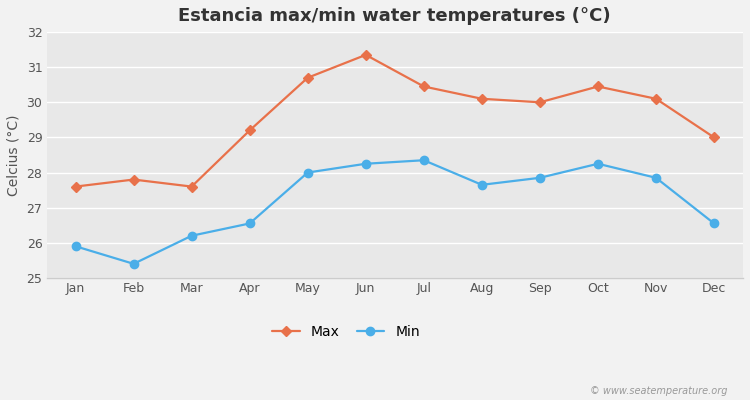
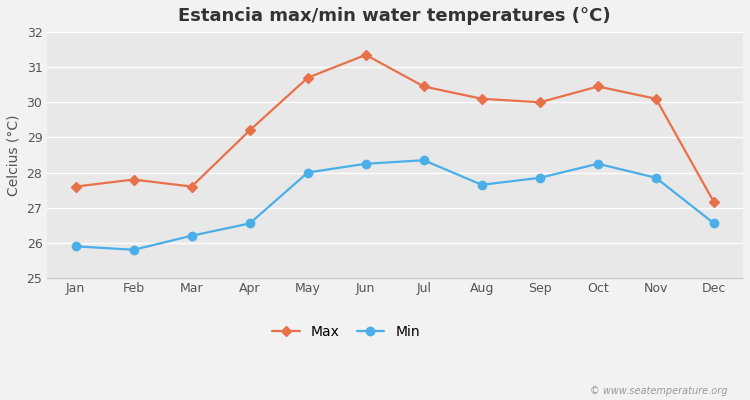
Min/Feb: 25.40 -> 25.80
Max/Dec: 29.00 -> 27.15
